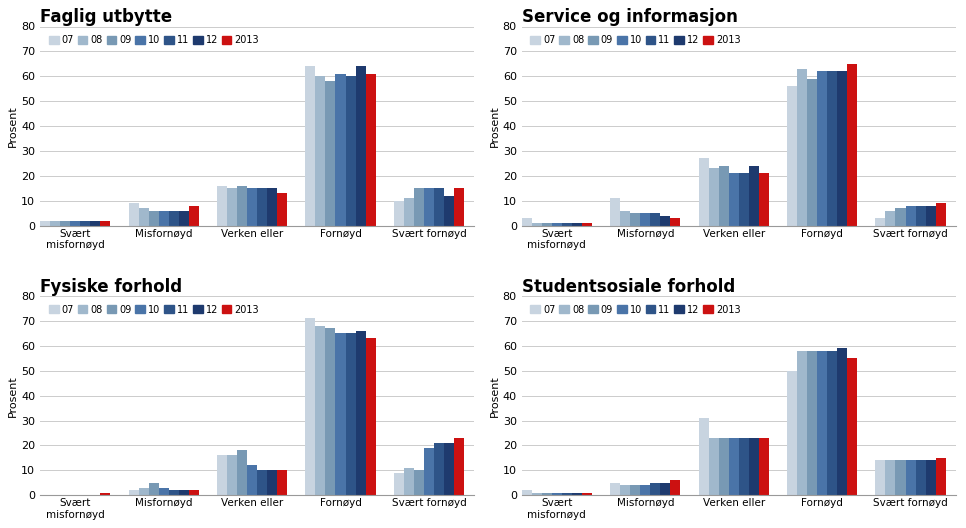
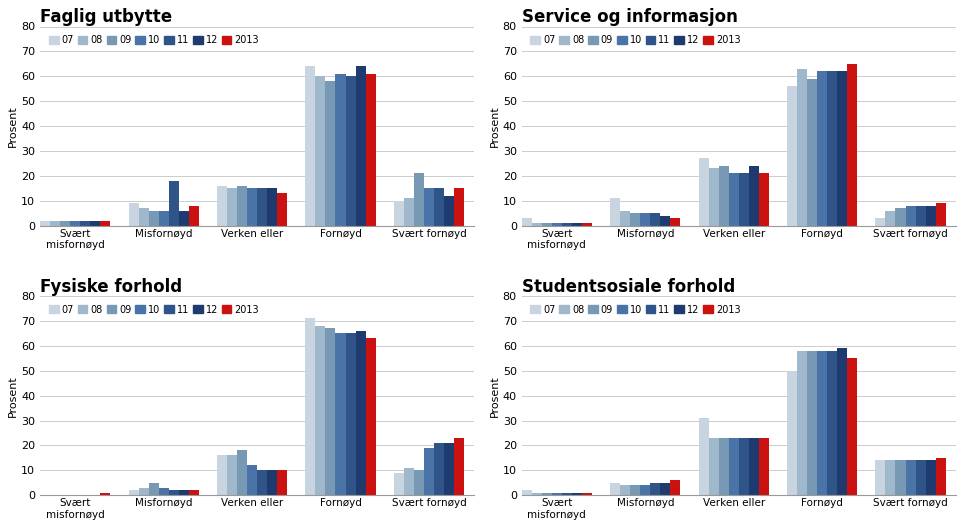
Faglig utbytte/11/Misfornøyd: 6 -> 18
Faglig utbytte/09/Svært fornøyd: 15 -> 21
